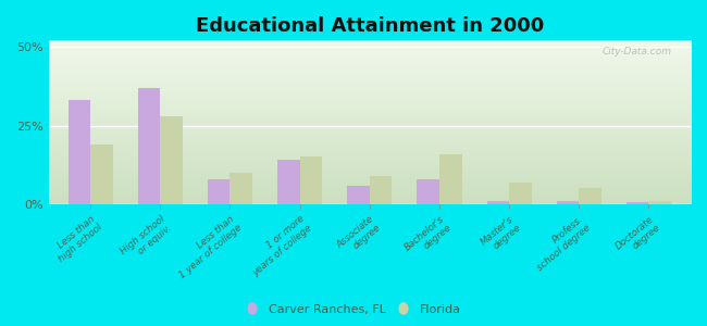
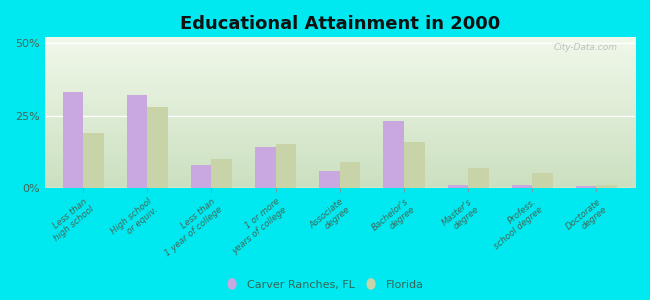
Carver Ranches, FL/High school or equiv.: 37.0% -> 32.0%
Carver Ranches, FL/Bachelor's degree: 8.0% -> 23.0%
